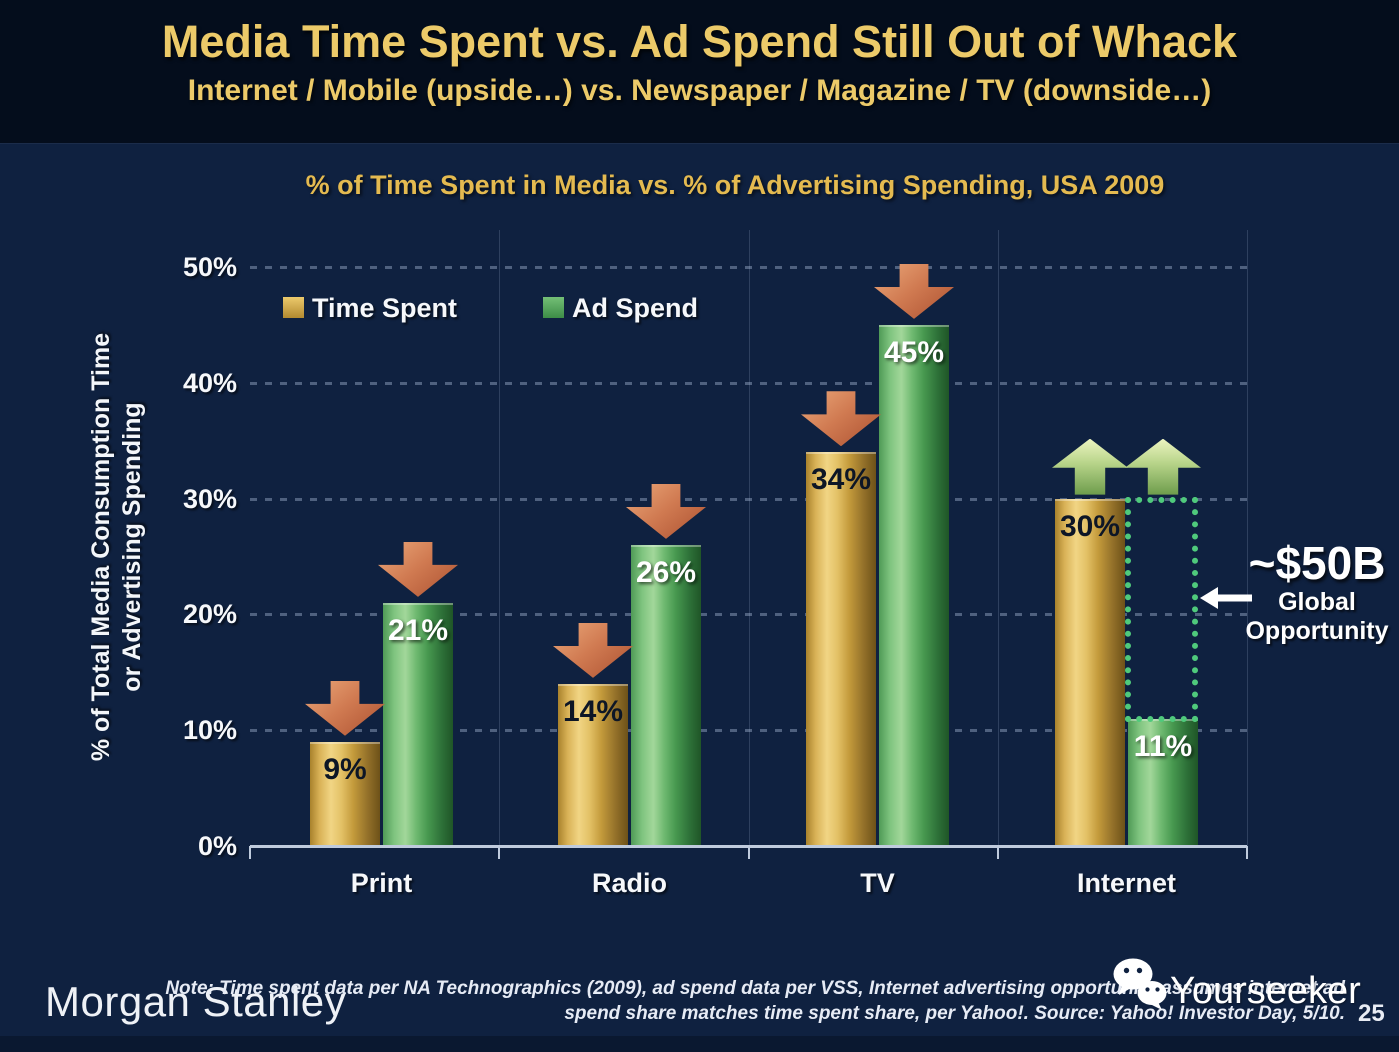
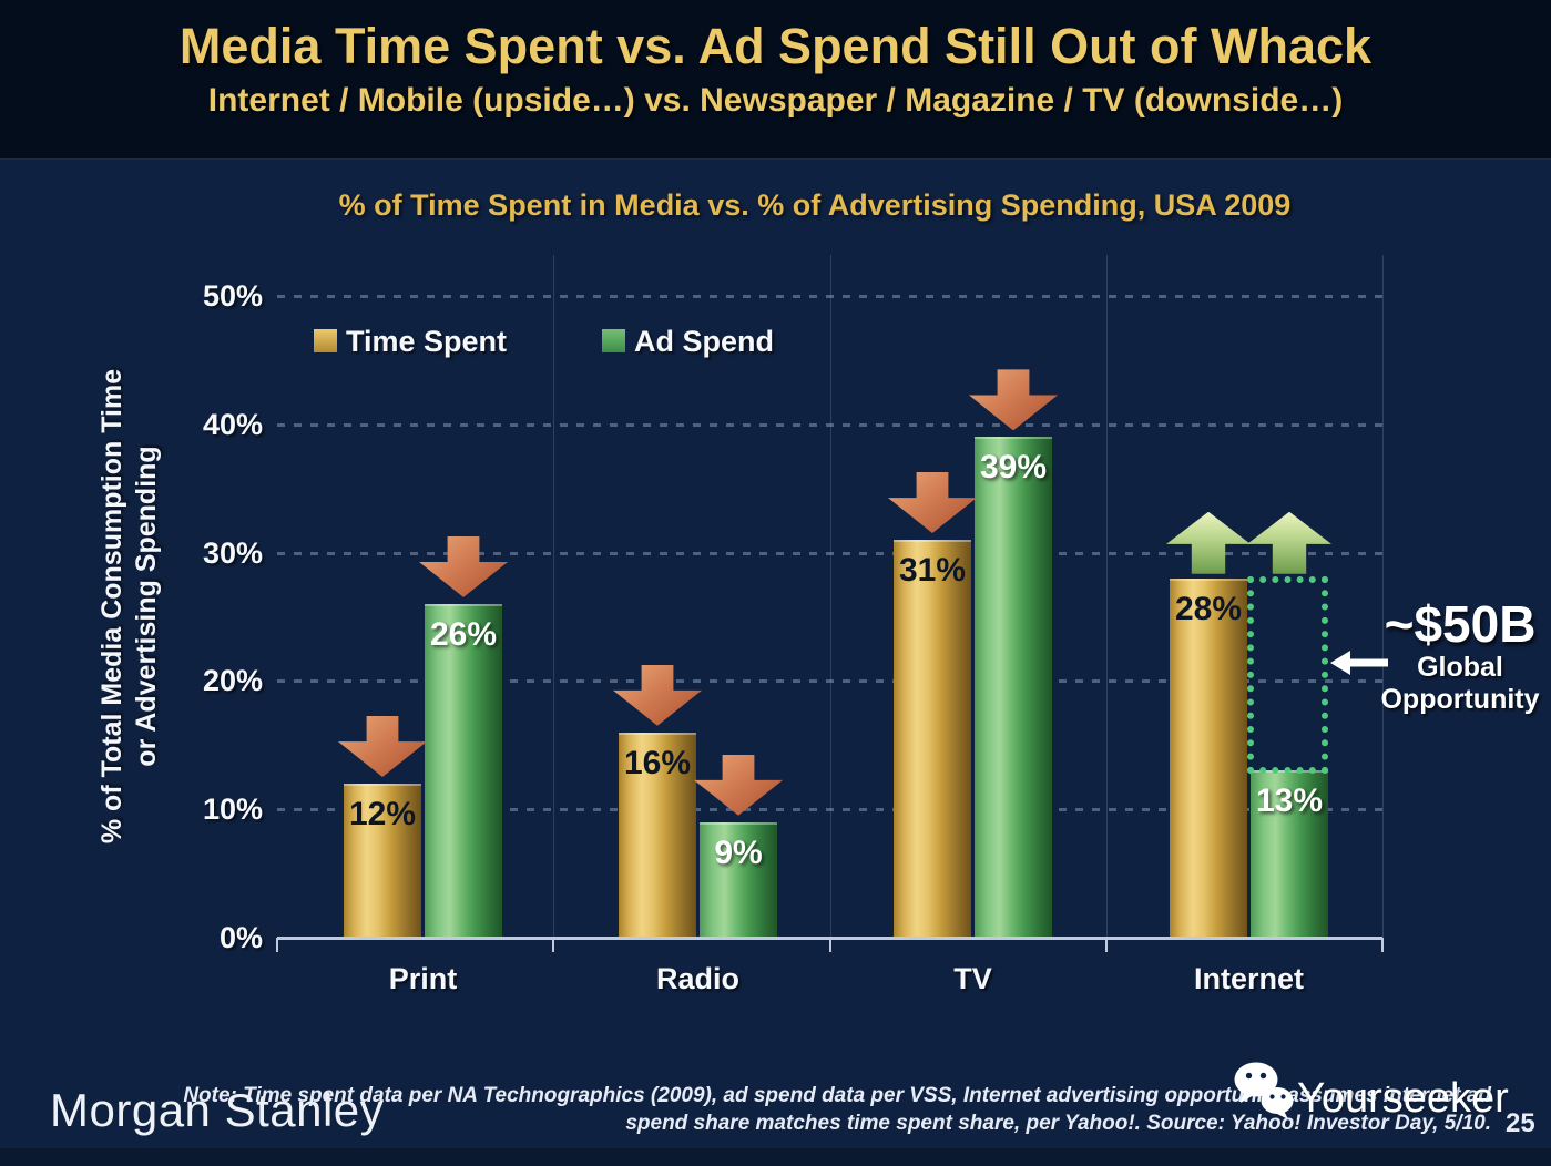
Time Spent/Print: 9% -> 12%
Ad Spend/Print: 21% -> 26%
Time Spent/Radio: 14% -> 16%
Ad Spend/Radio: 26% -> 9%
Time Spent/TV: 34% -> 31%
Ad Spend/TV: 45% -> 39%
Time Spent/Internet: 30% -> 28%
Ad Spend/Internet: 11% -> 13%
